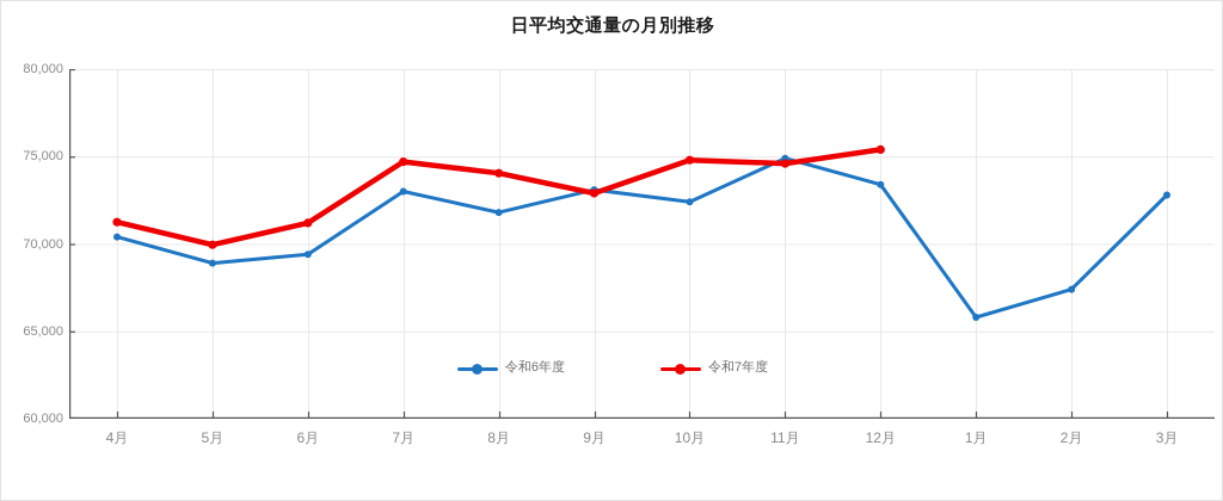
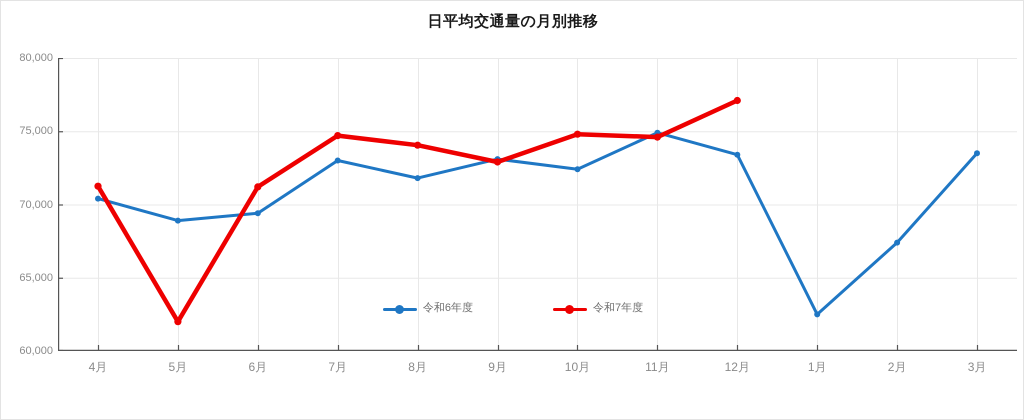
令和7年度/5月: 70000 -> 62000
令和7年度/12月: 75400 -> 77100
令和6年度/1月: 65800 -> 62500
令和6年度/3月: 72800 -> 73500
